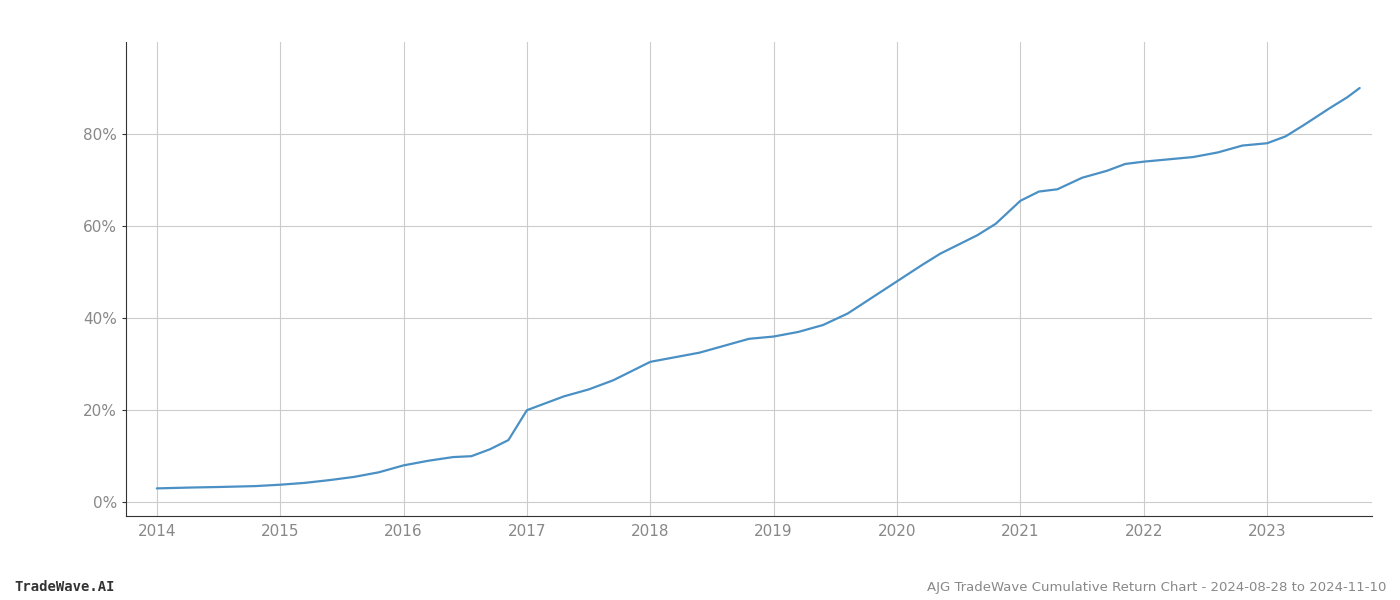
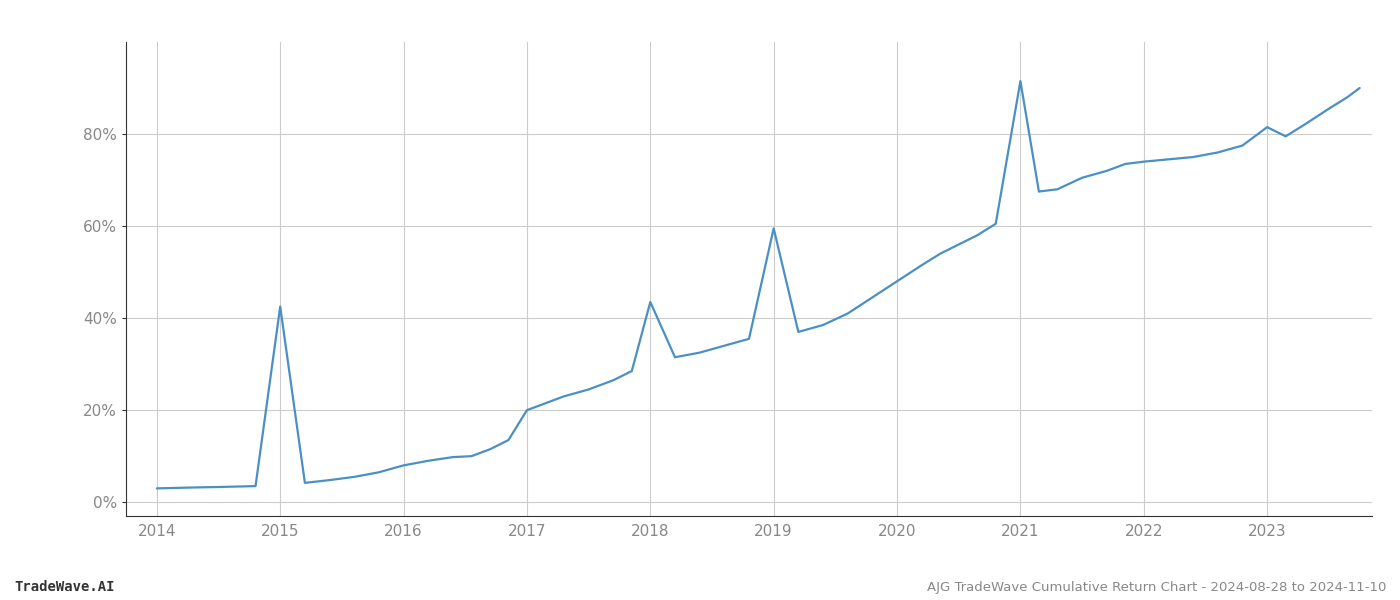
2015: 3.8% -> 42.5%
2018: 30.5% -> 43.5%
2019: 36.0% -> 59.5%
2021: 65.5% -> 91.5%
2023: 78.0% -> 81.5%
